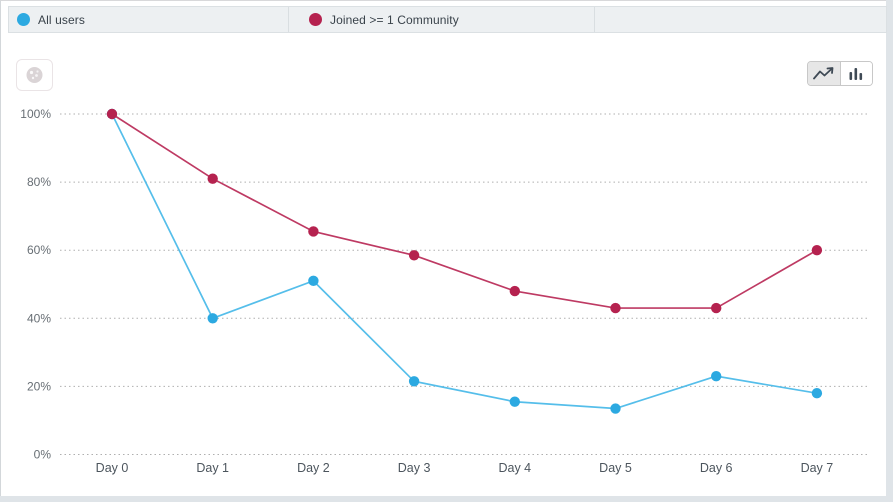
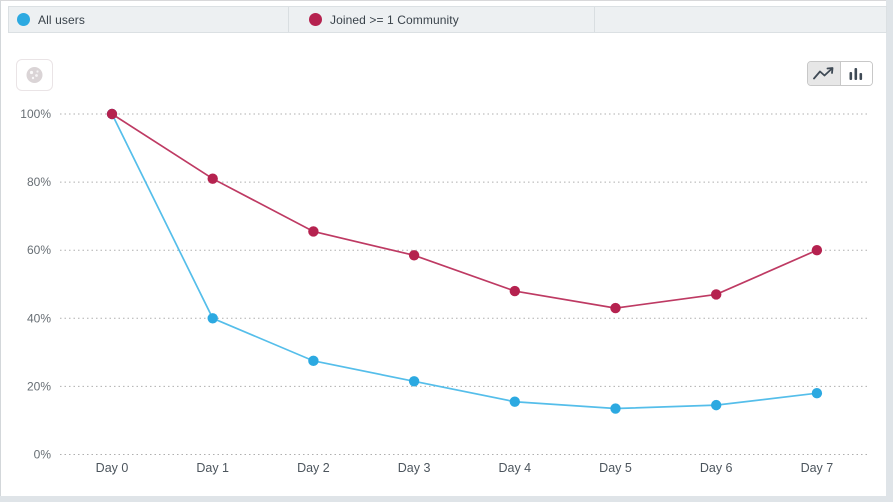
All users/Day 2: 51% -> 28%
All users/Day 6: 23% -> 14%
Joined >= 1 Community/Day 6: 43% -> 47%
